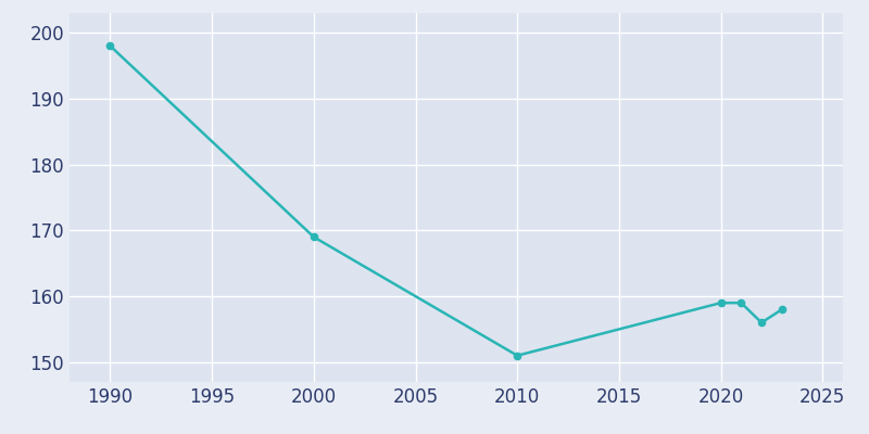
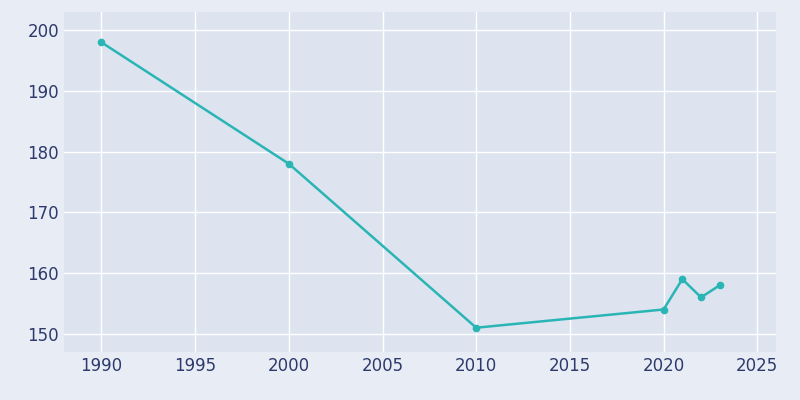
2000: 169 -> 178
2020: 159 -> 154
